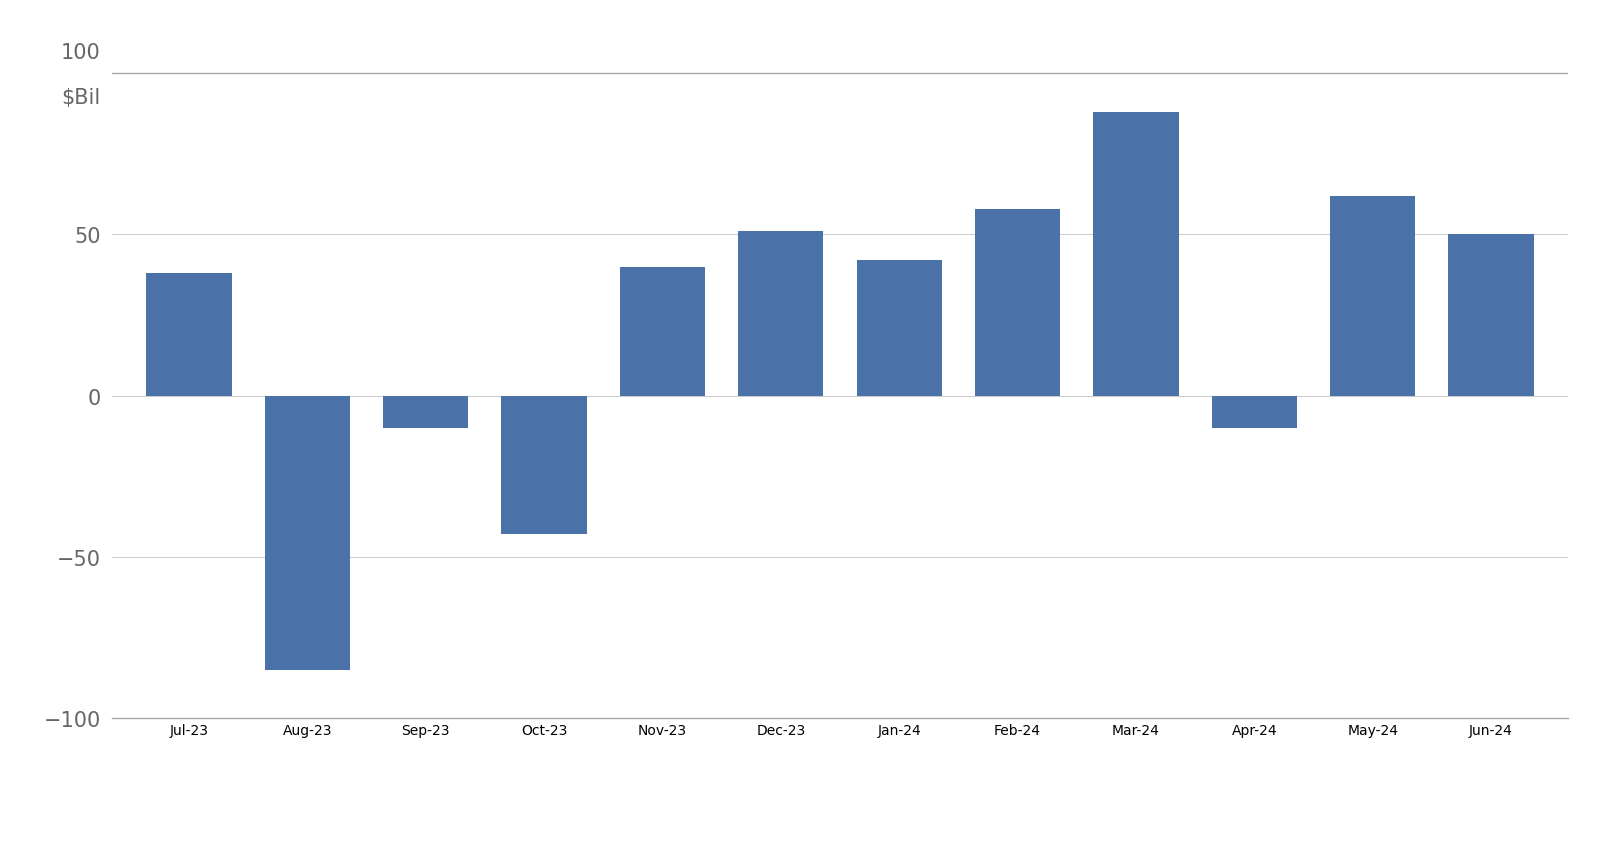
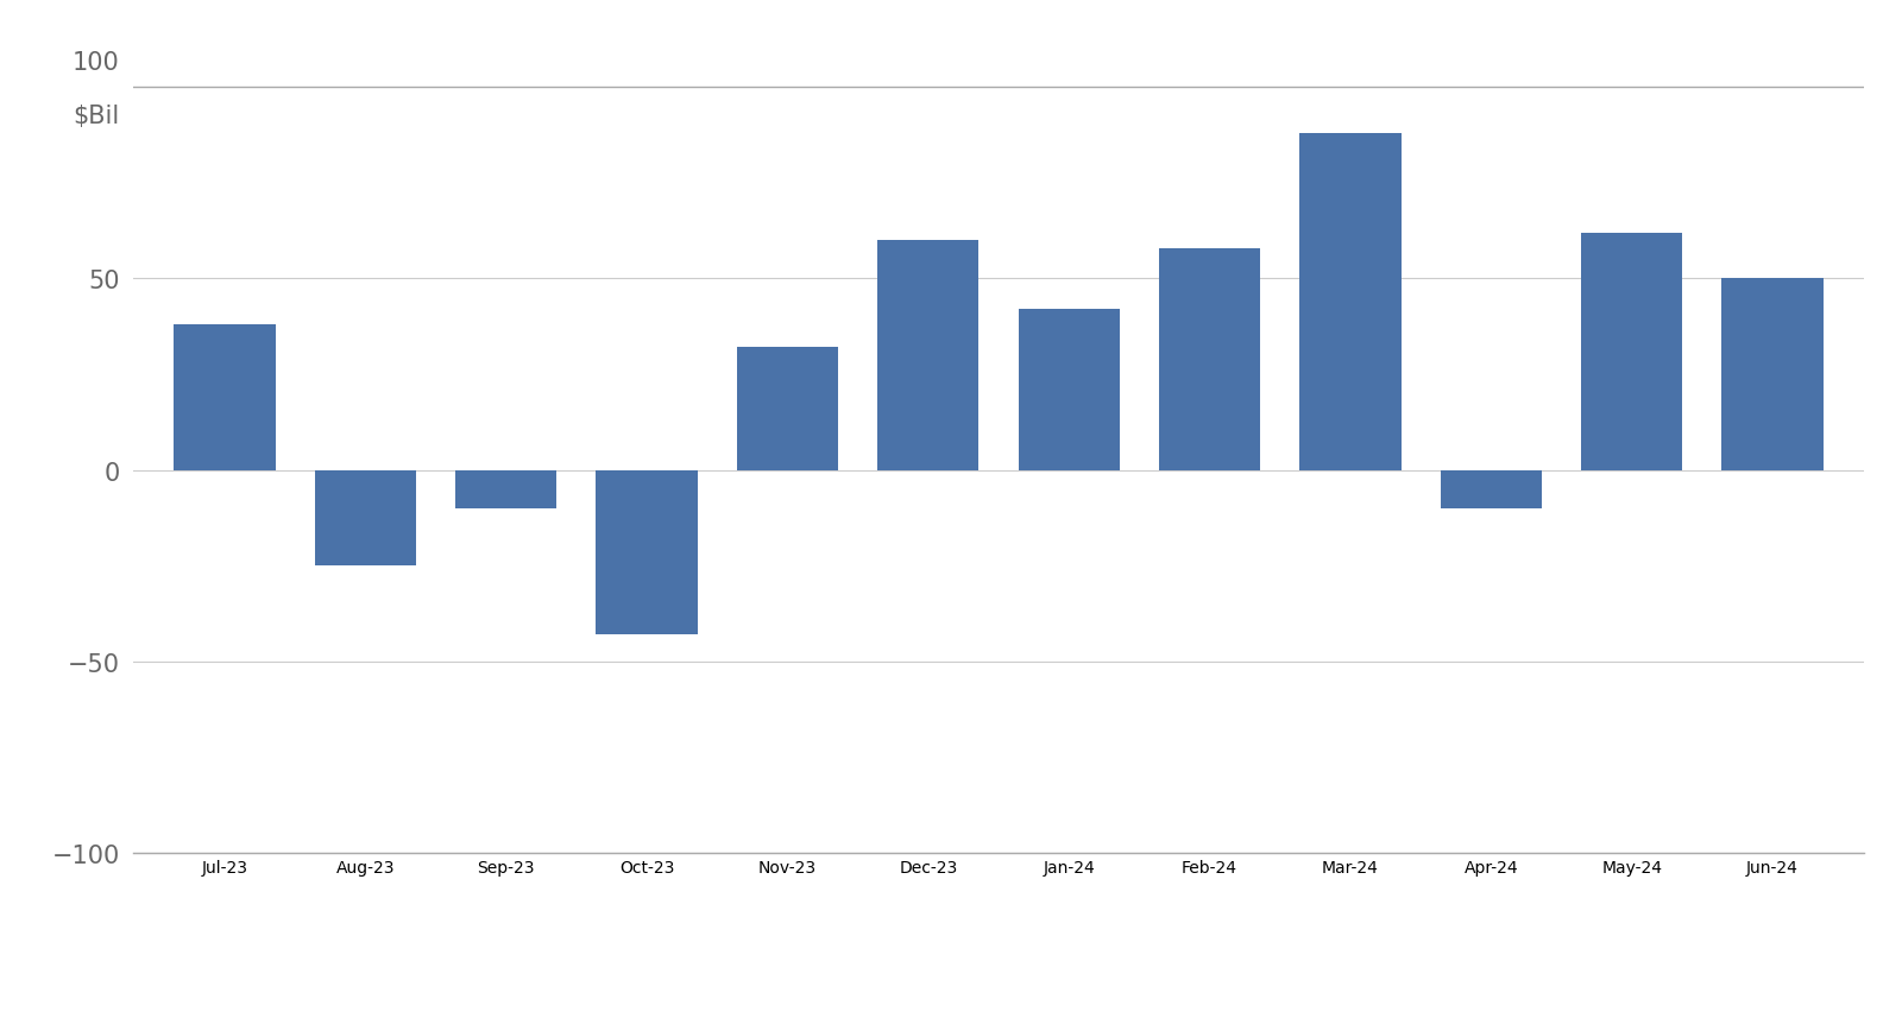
Aug-23: -85 -> -25
Nov-23: 40 -> 32
Dec-23: 51 -> 60
